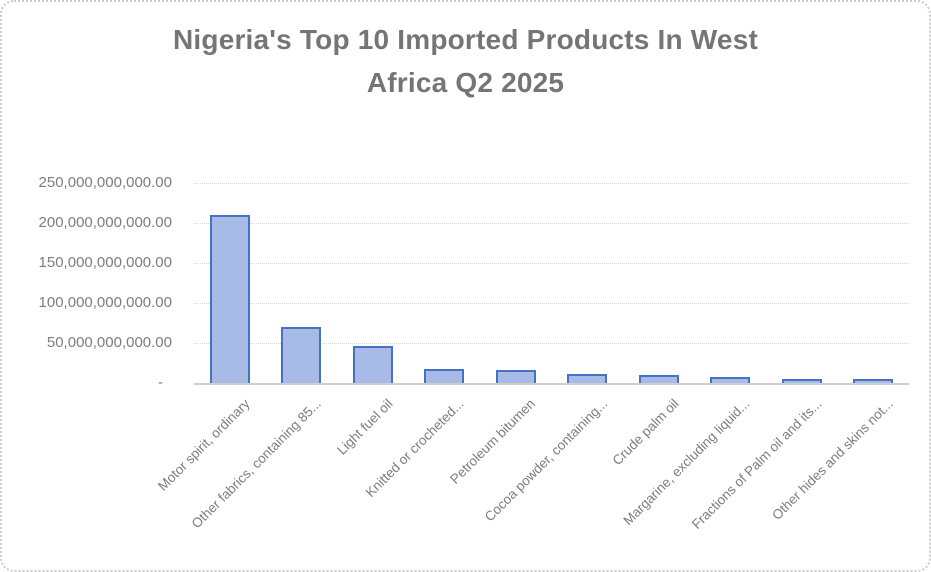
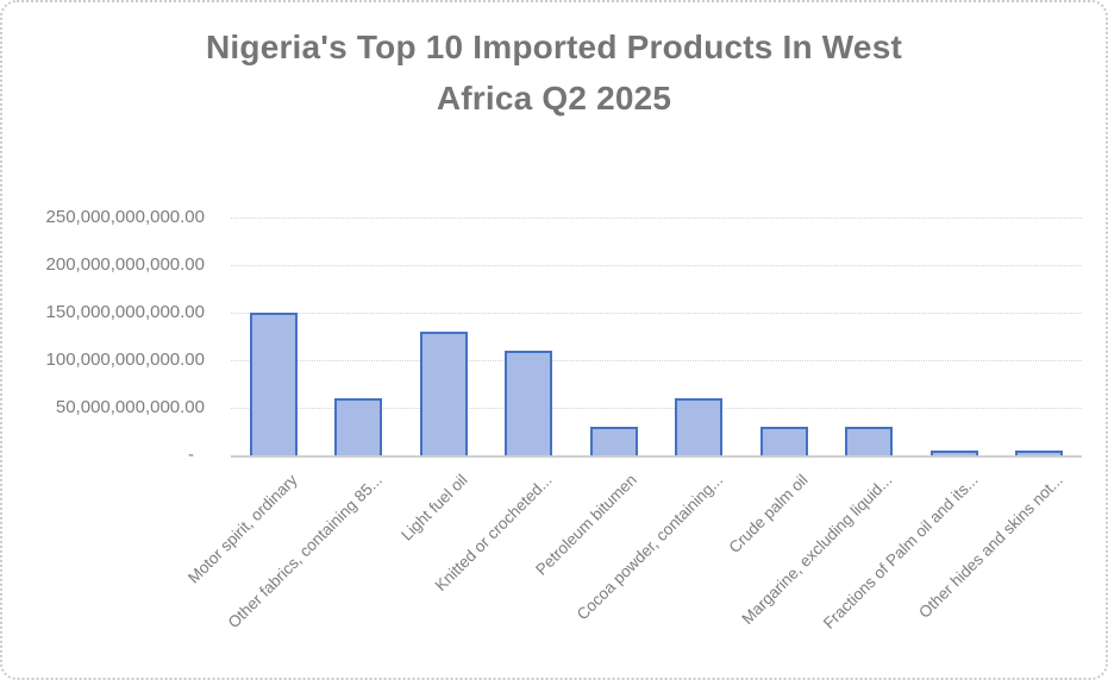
Motor spirit, ordinary: 210000000000 -> 150000000000
Other fabrics, containing 85...: 70000000000 -> 60000000000
Light fuel oil: 50000000000 -> 130000000000
Knitted or crocheted...: 20000000000 -> 110000000000
Petroleum bitumen: 20000000000 -> 30000000000
Cocoa powder, containing...: 10000000000 -> 60000000000
Crude palm oil: 10000000000 -> 30000000000
Margarine, excluding liquid...: 10000000000 -> 30000000000
